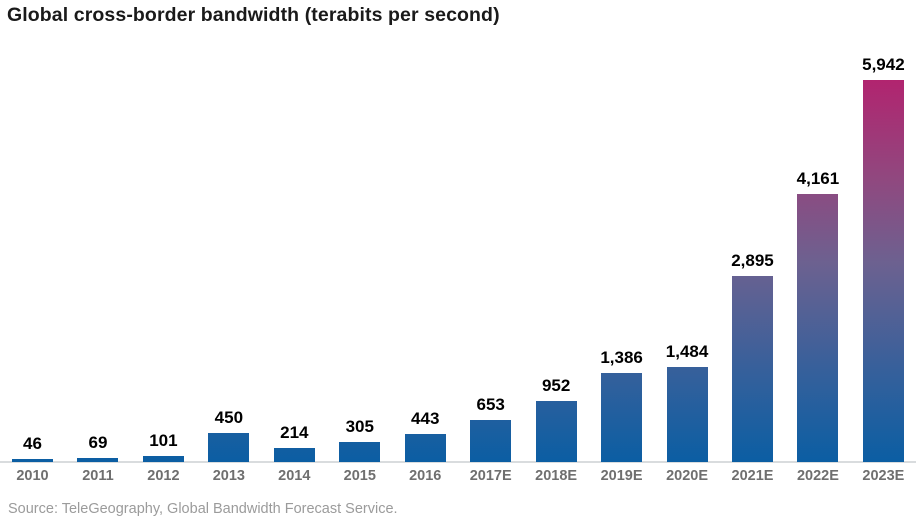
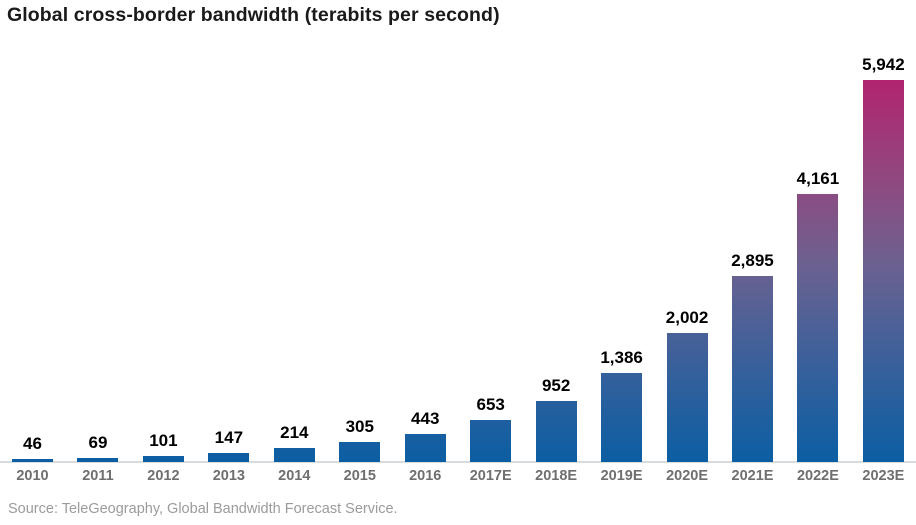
2013: 450 -> 147
2020E: 1,484 -> 2,002
